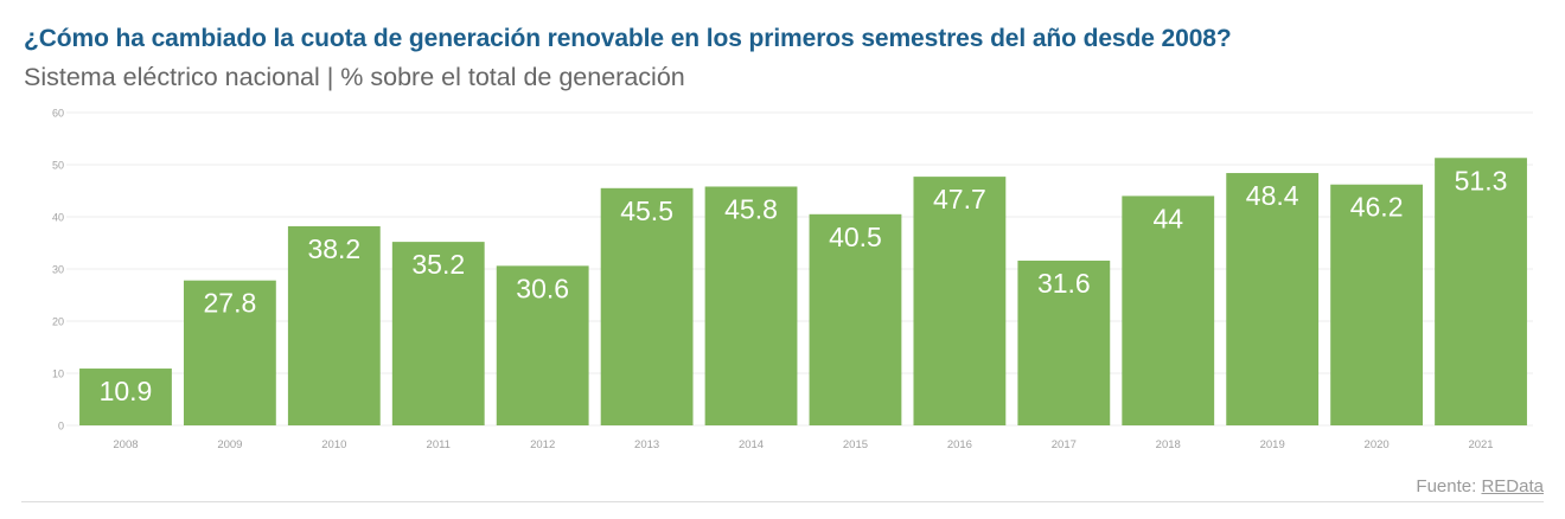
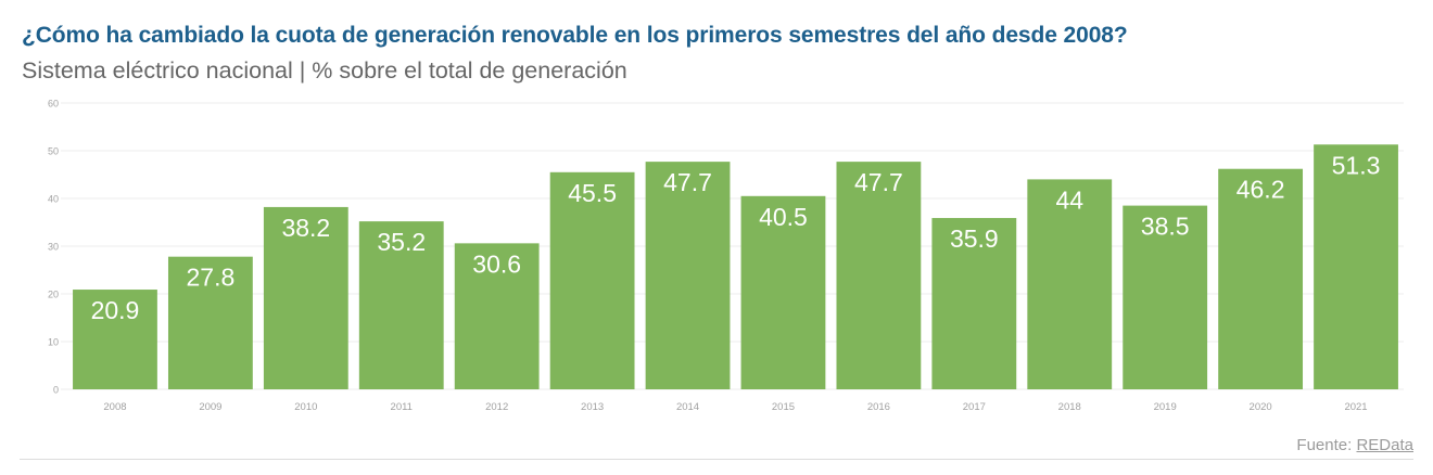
2008: 10.9 -> 20.9
2014: 45.8 -> 47.7
2017: 31.6 -> 35.9
2019: 48.4 -> 38.5
